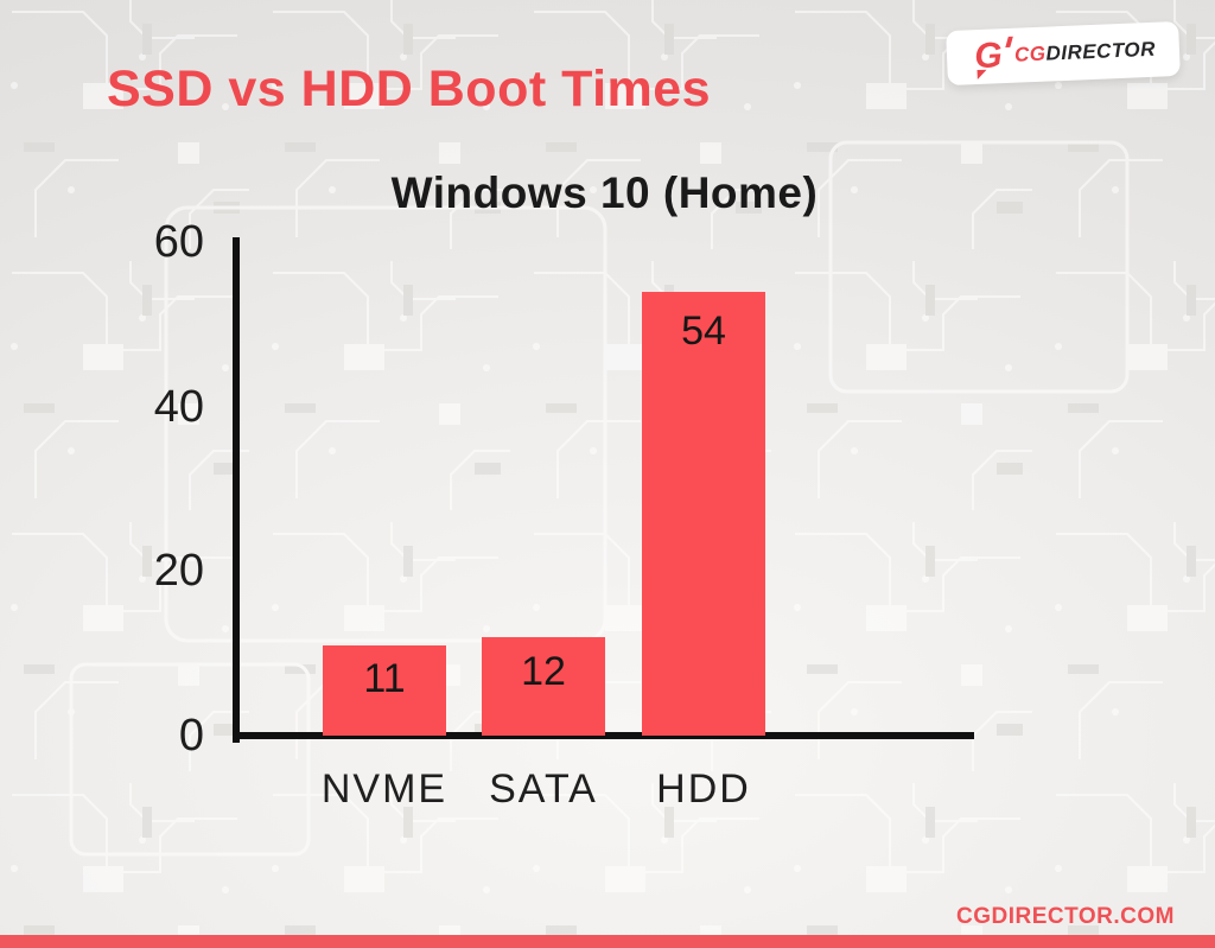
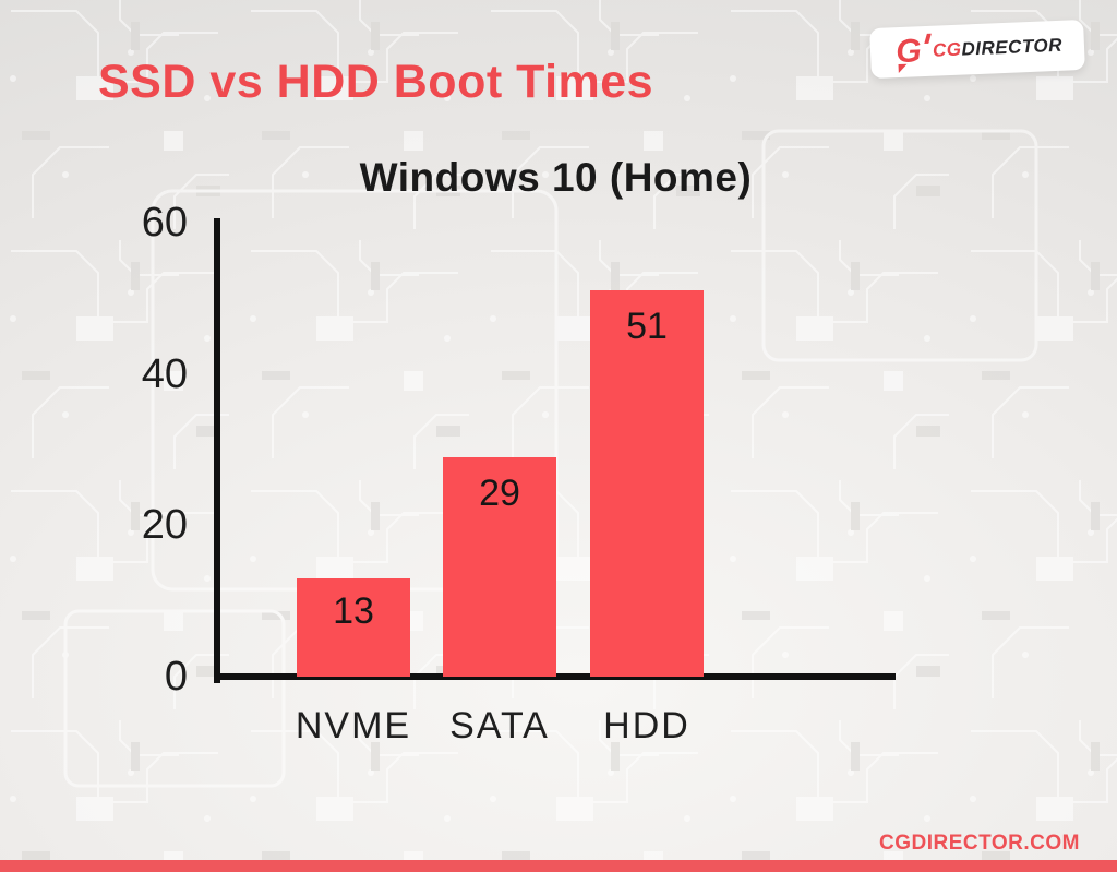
NVME: 11 -> 13
SATA: 12 -> 29
HDD: 54 -> 51
